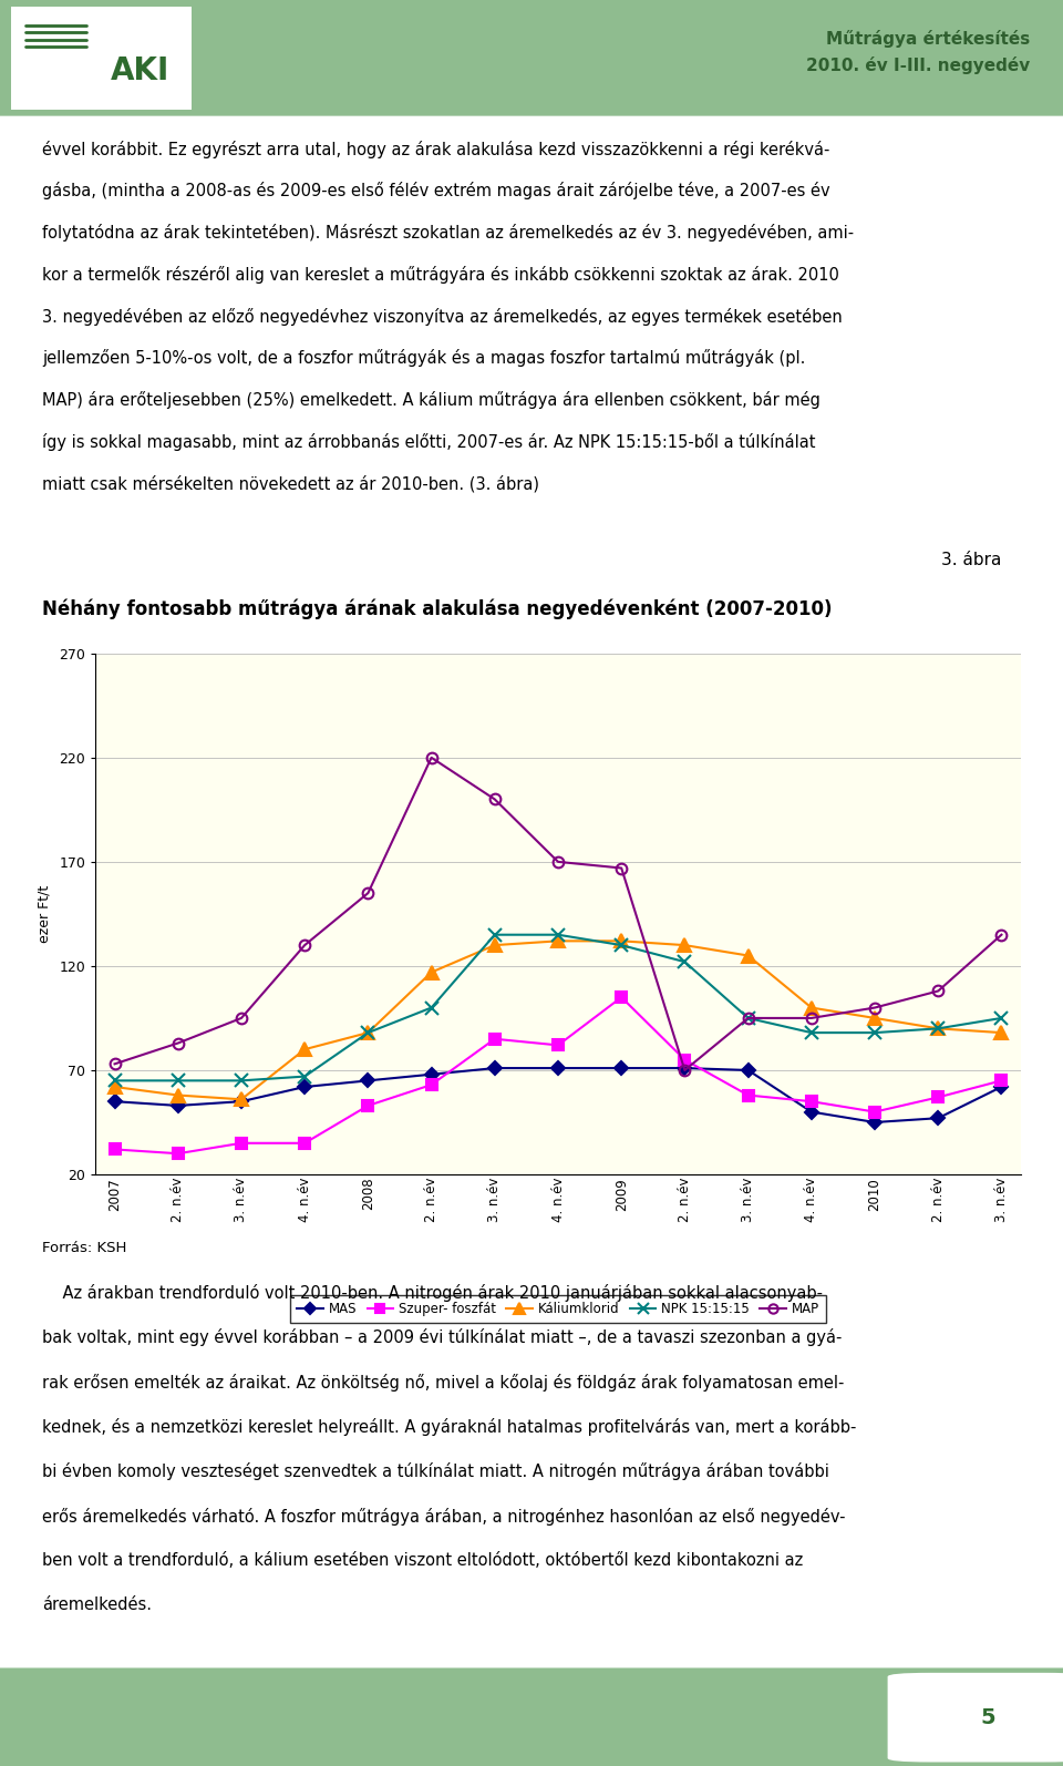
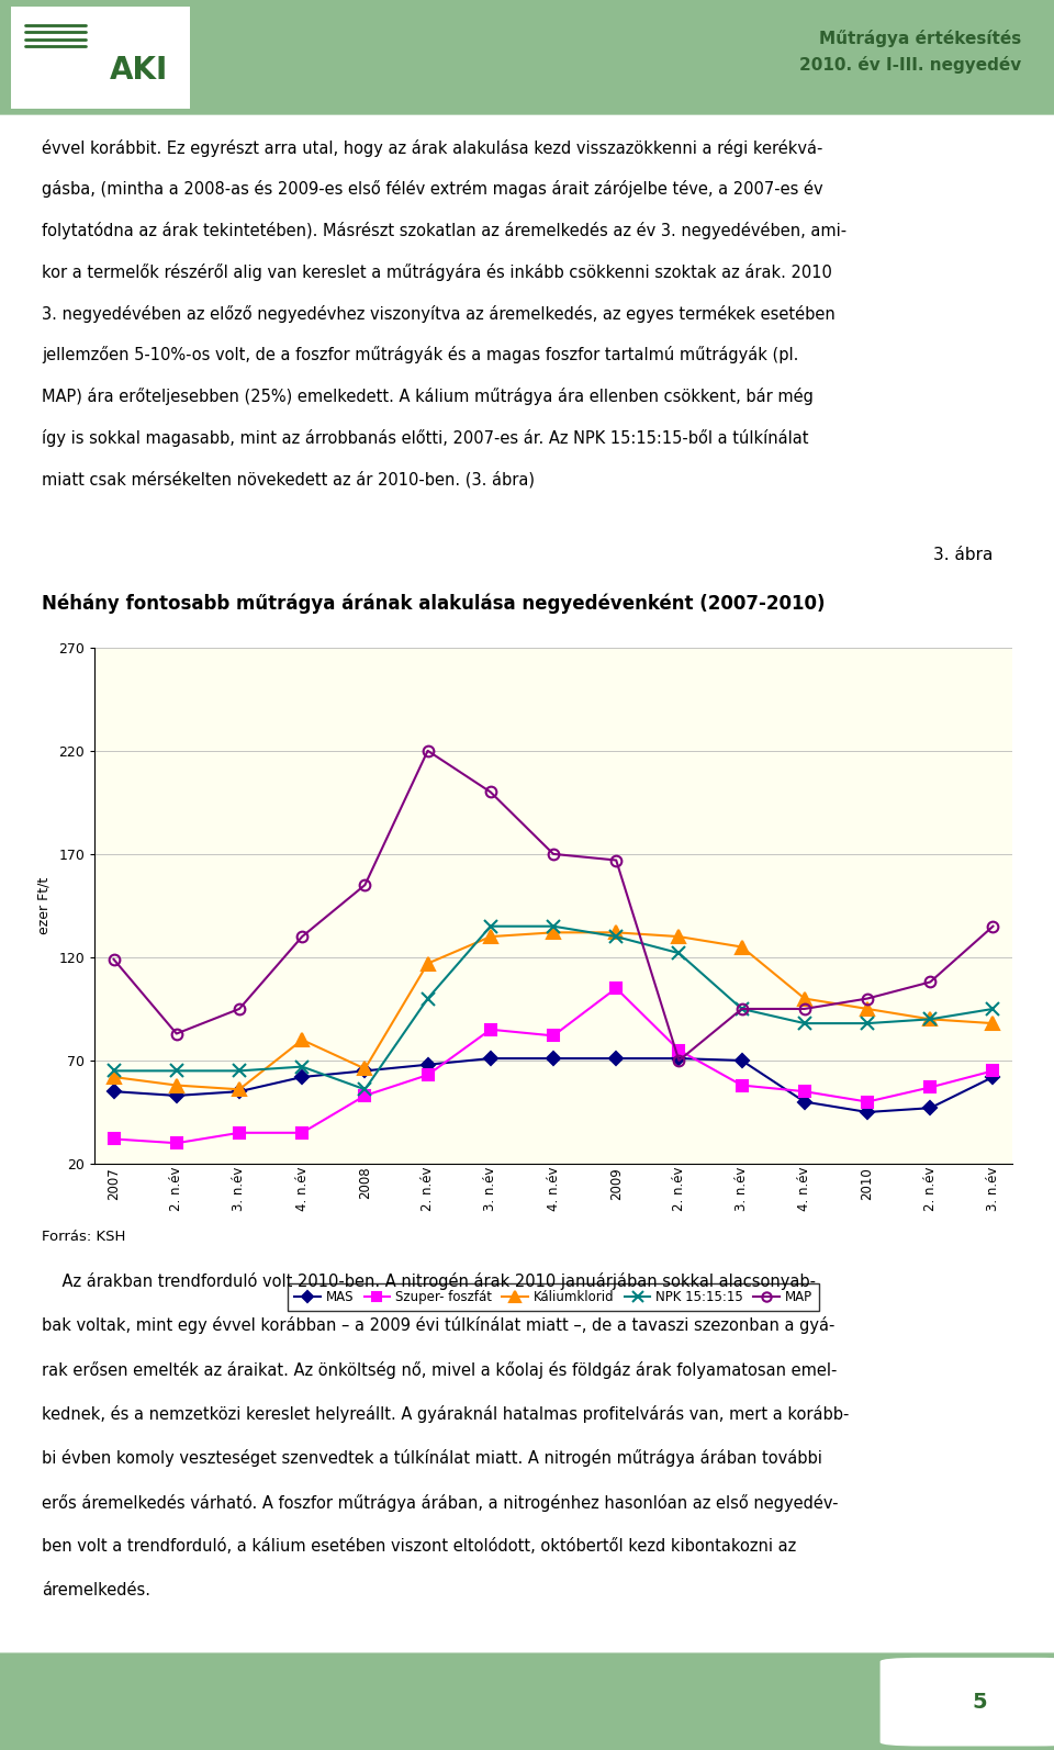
MAP/2007: 73 -> 119
Káliumklorid/2008: 88 -> 66
NPK 15:15:15/2008: 88 -> 56
